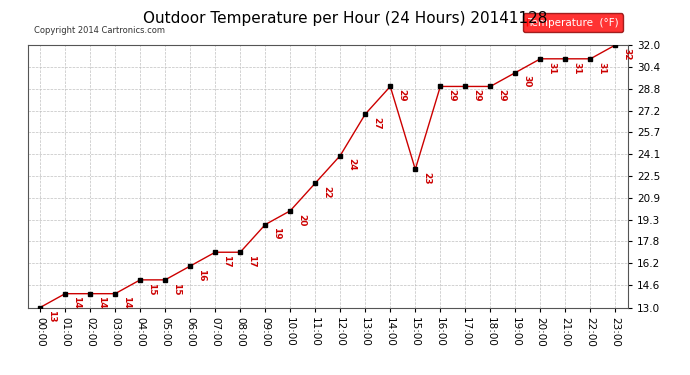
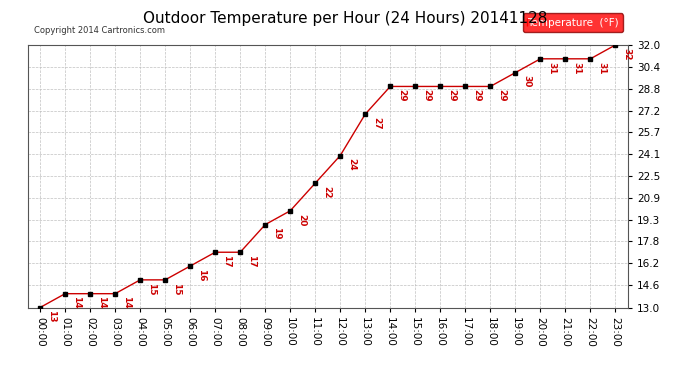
15:00: 23 -> 29
